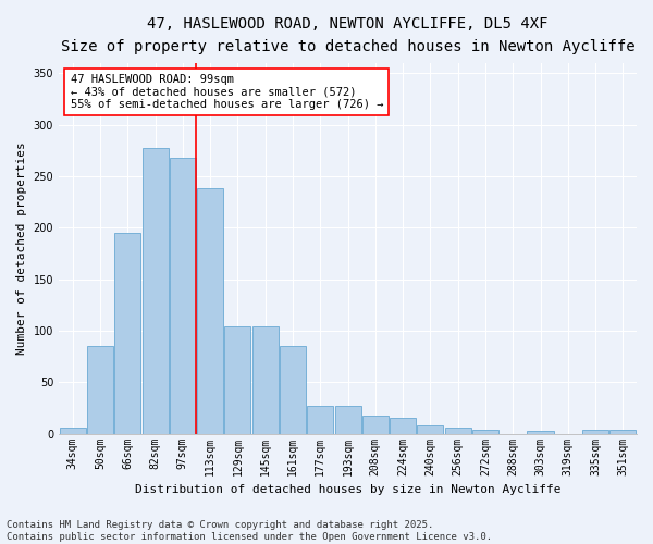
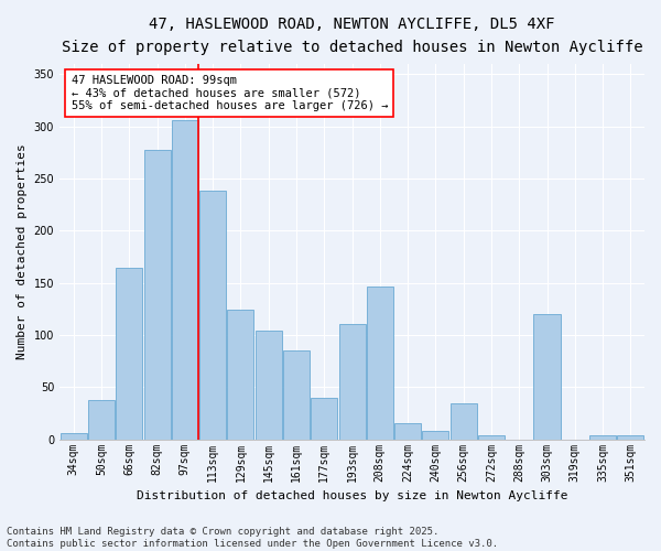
50sqm: 85 -> 38
66sqm: 195 -> 164
97sqm: 268 -> 306
129sqm: 104 -> 124
177sqm: 27 -> 40
193sqm: 27 -> 110
208sqm: 18 -> 146
256sqm: 6 -> 34
303sqm: 3 -> 120
